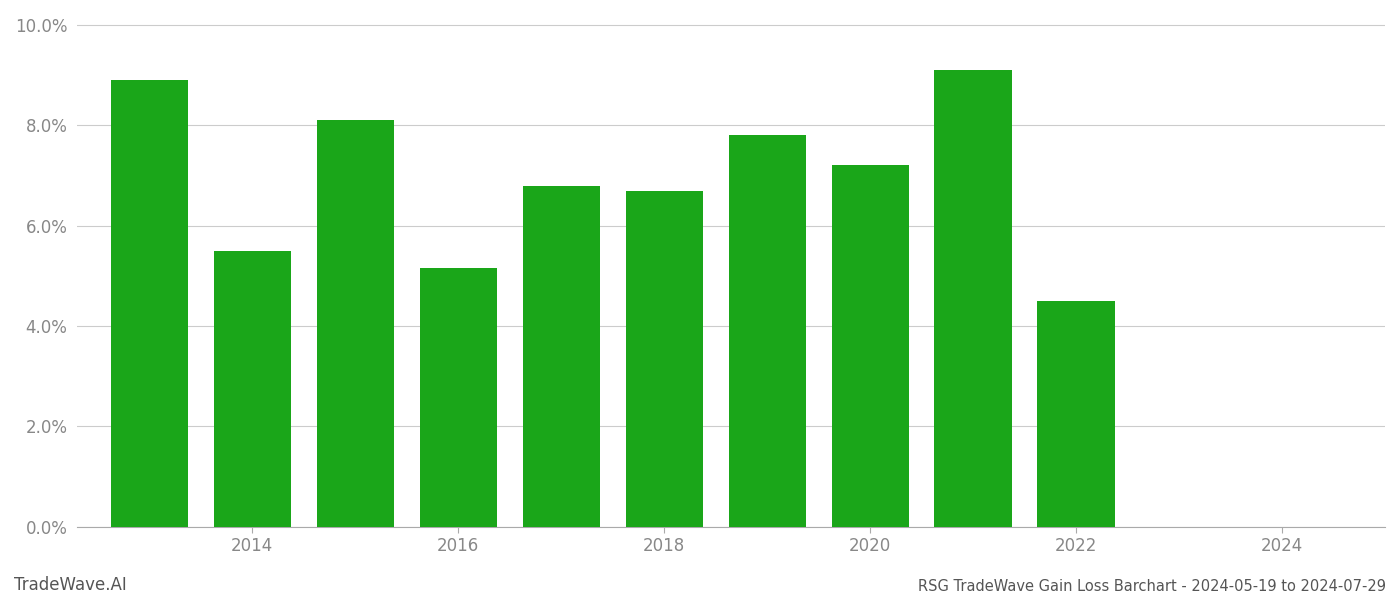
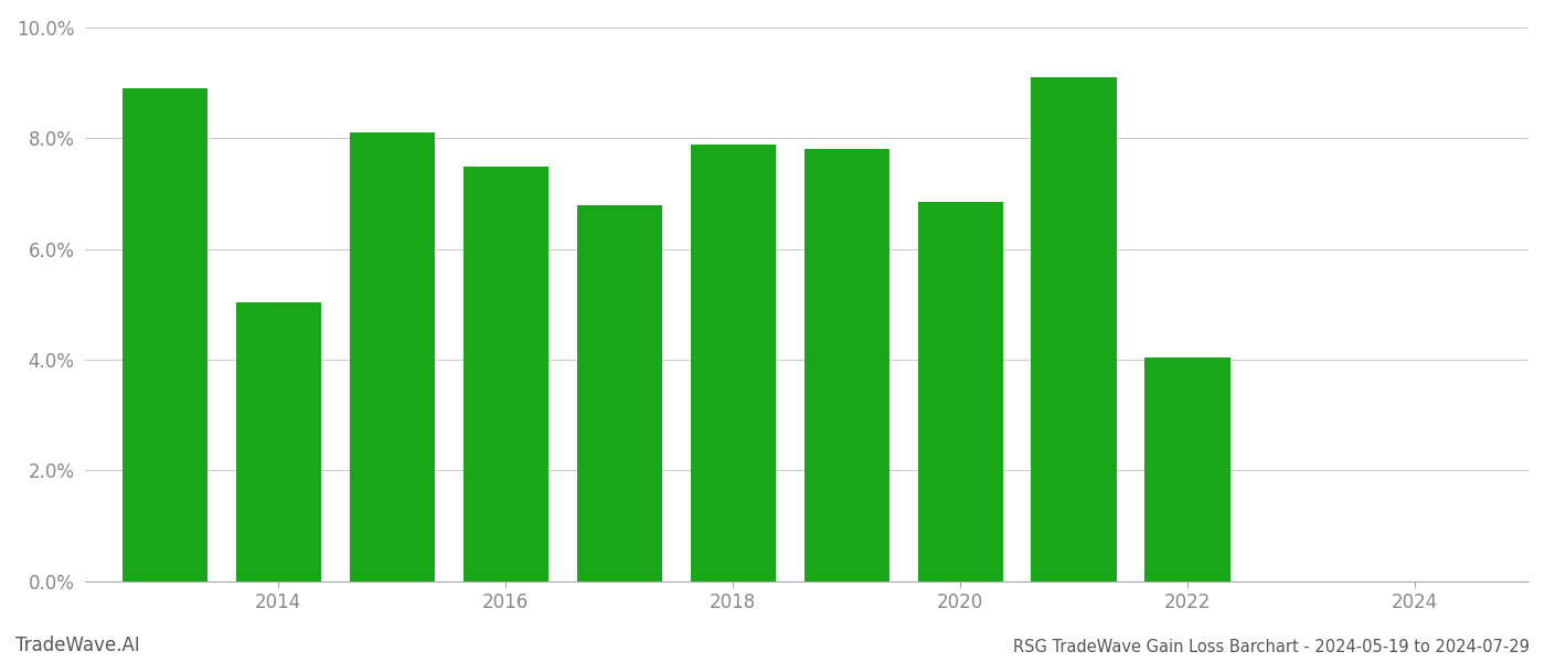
2014: 5.50% -> 5.04%
2016: 5.15% -> 7.48%
2018: 6.70% -> 7.88%
2020: 7.20% -> 6.86%
2022: 4.50% -> 4.04%
